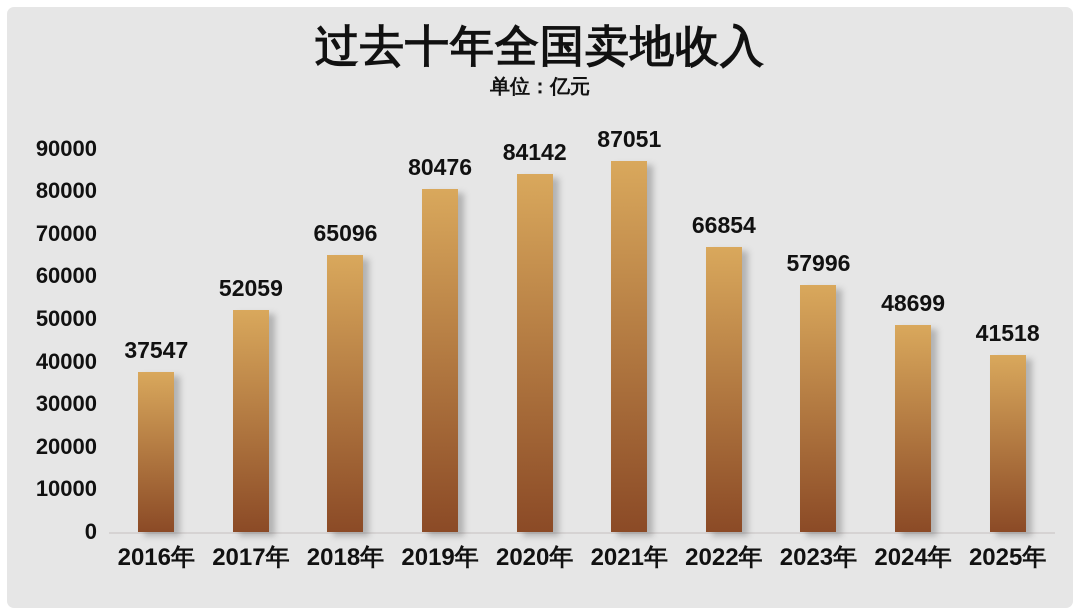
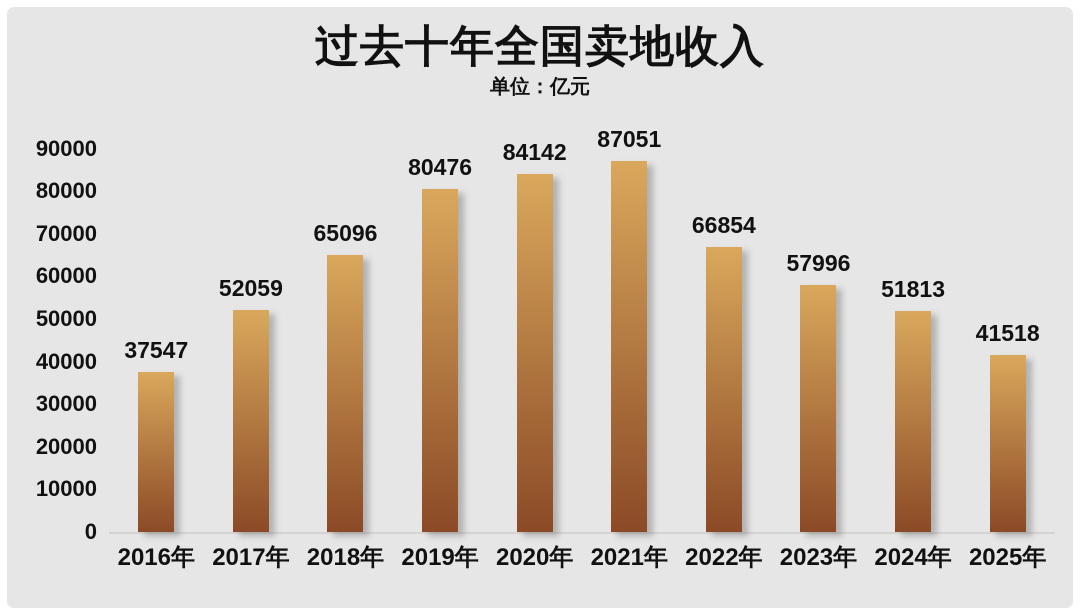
2024年: 48699 -> 51813
